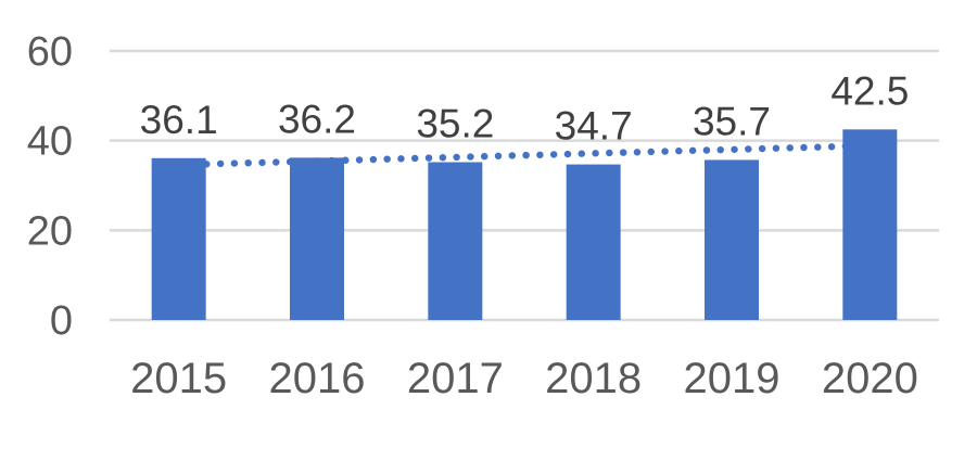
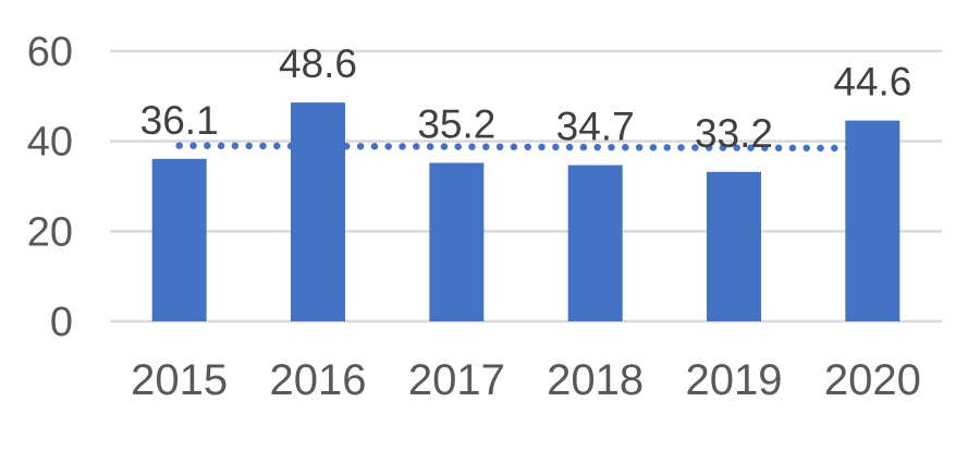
2016: 36.2 -> 48.6
2019: 35.7 -> 33.2
2020: 42.5 -> 44.6
